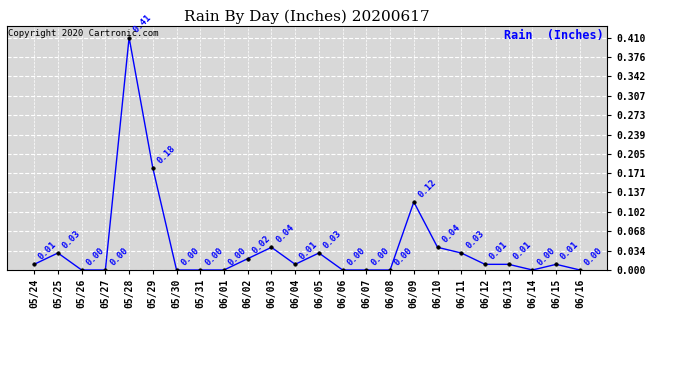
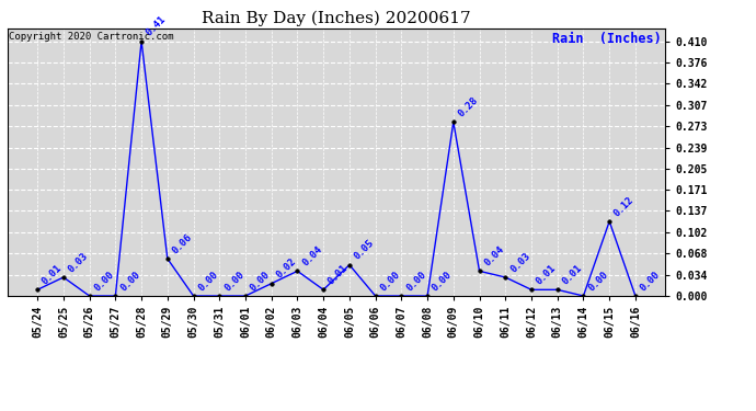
05/29: 0.18 -> 0.06
06/05: 0.03 -> 0.05
06/09: 0.12 -> 0.28
06/15: 0.01 -> 0.12
